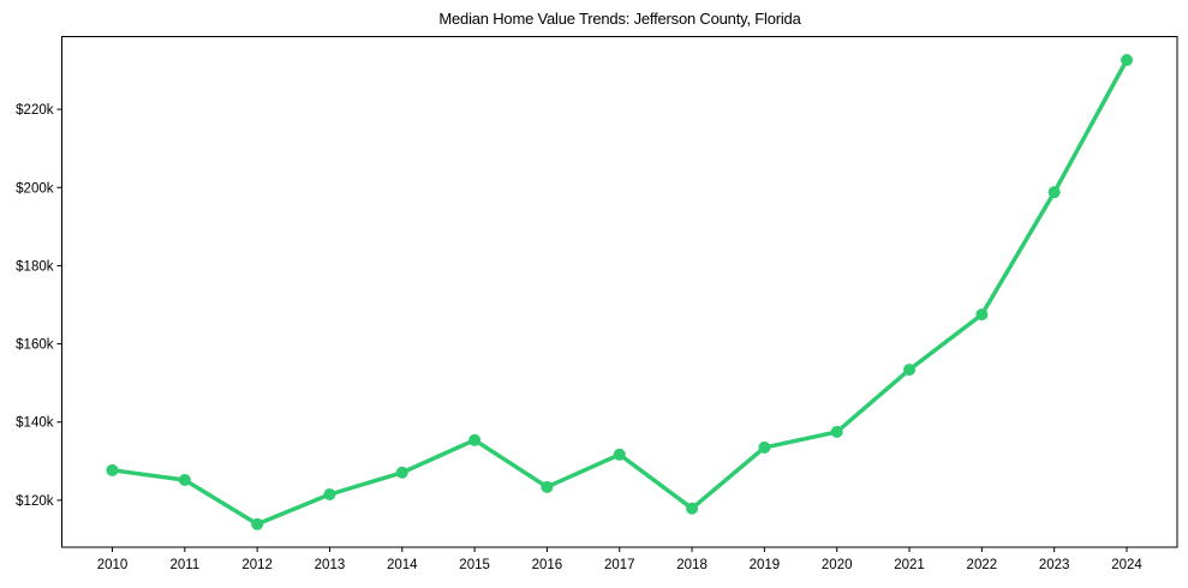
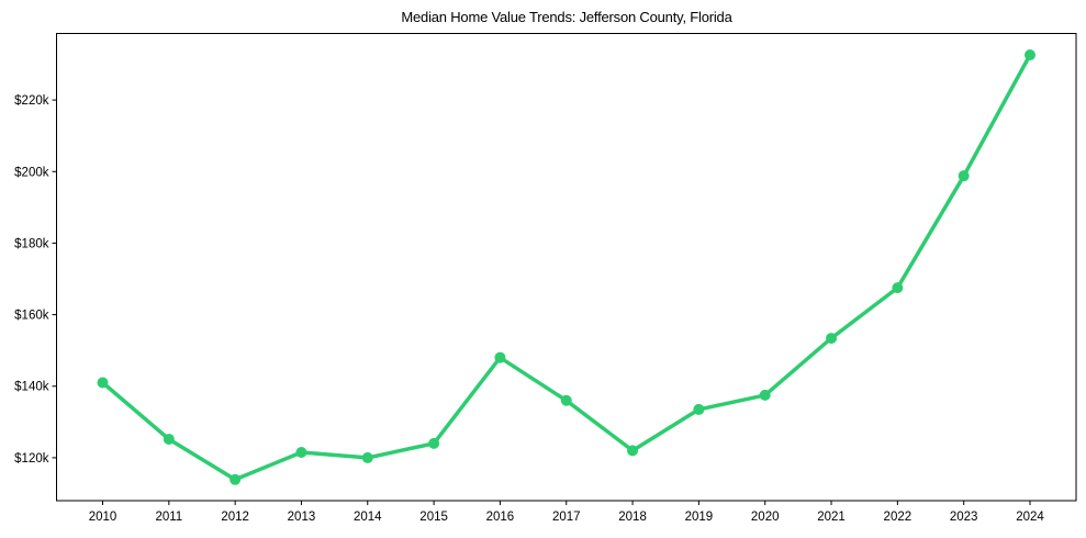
2010: $128k -> $141k
2014: $127k -> $120k
2015: $135k -> $124k
2016: $123k -> $148k
2017: $132k -> $136k
2018: $118k -> $122k
